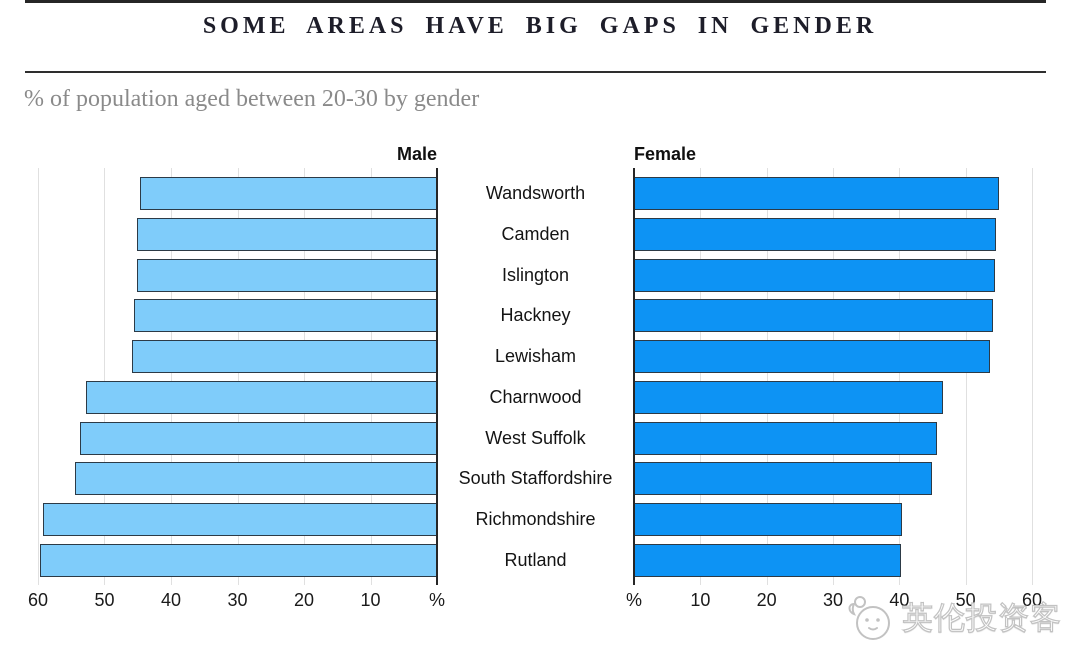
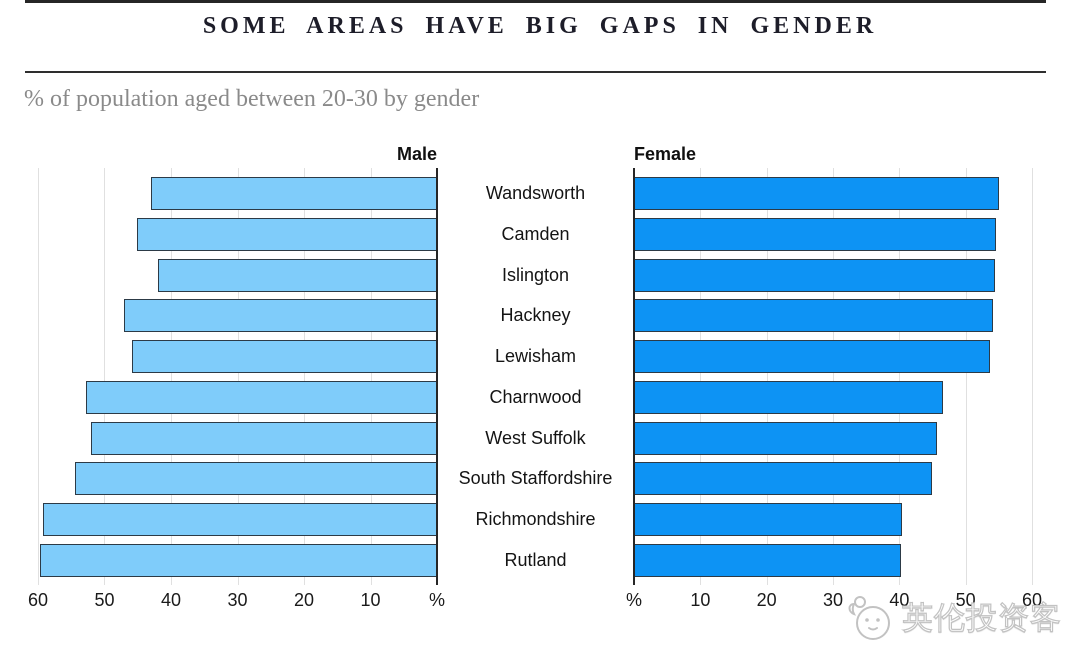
Male/Wandsworth: 45 -> 43
Male/Islington: 45 -> 42
Male/Hackney: 46 -> 47
Male/West Suffolk: 54 -> 52
